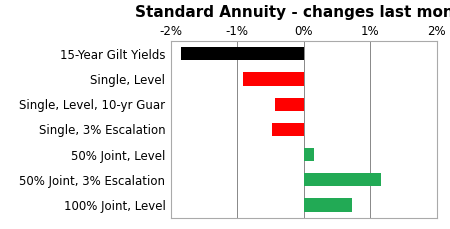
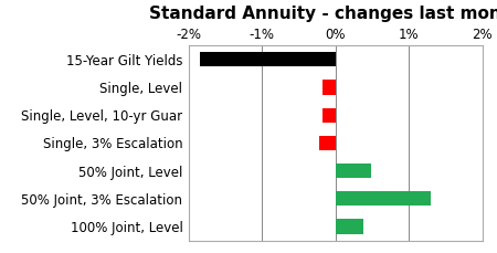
Single, Level: -0.92% -> -0.18%
Single, Level, 10-yr Guar: -0.44% -> -0.18%
Single, 3% Escalation: -0.48% -> -0.22%
50% Joint, Level: 0.16% -> 0.48%
50% Joint, 3% Escalation: 1.16% -> 1.30%
100% Joint, Level: 0.72% -> 0.38%
